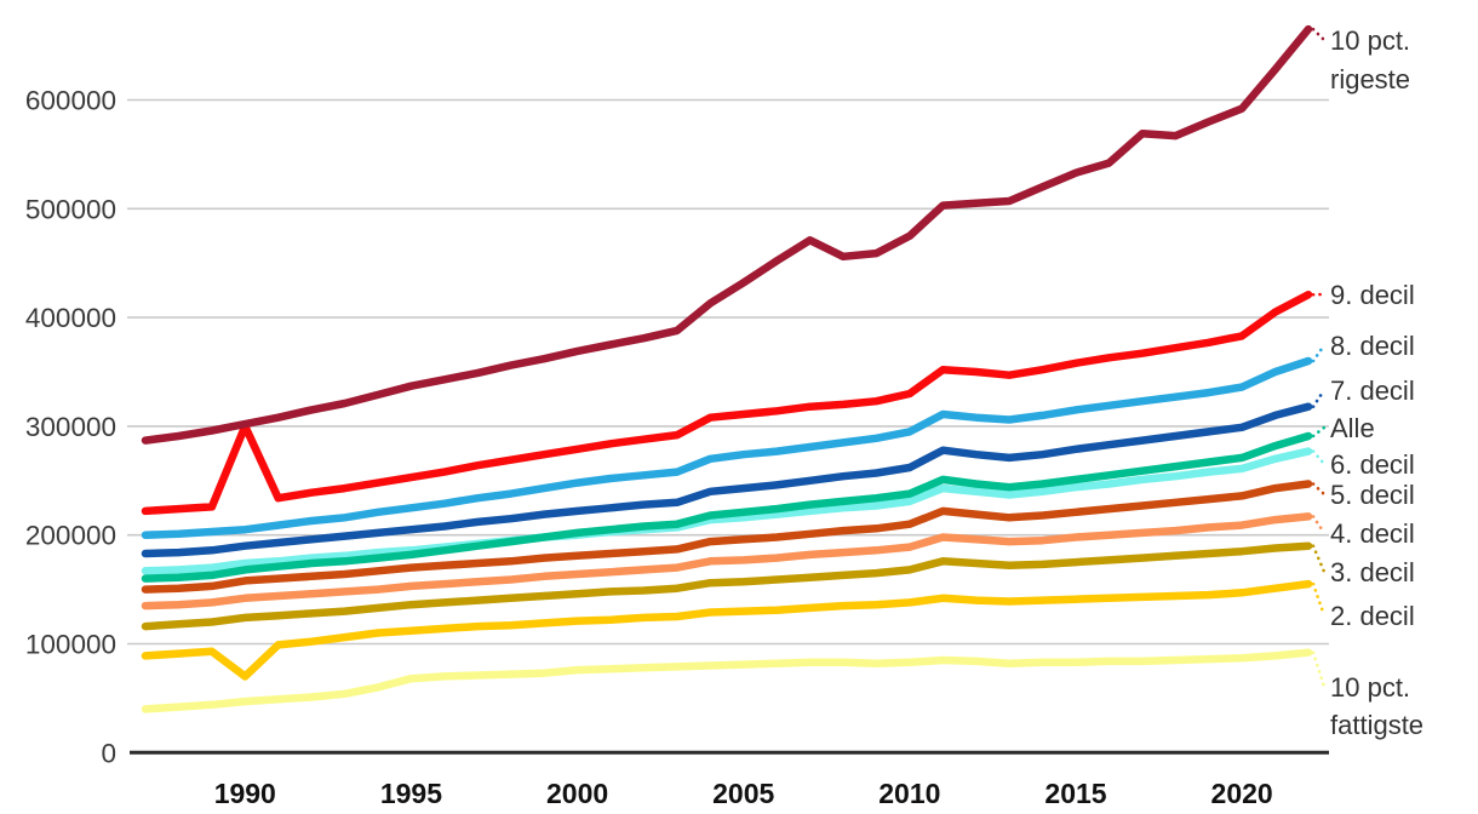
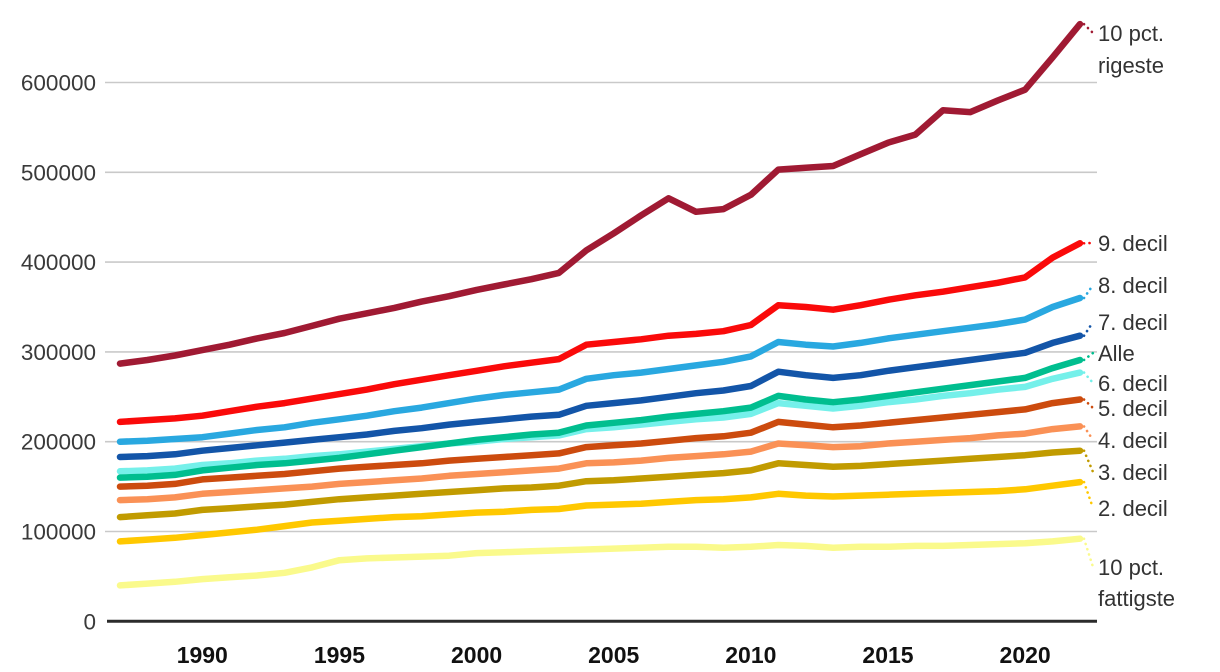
2. decil/1990: 70000 -> 100000
9. decil/1990: 300000 -> 230000
